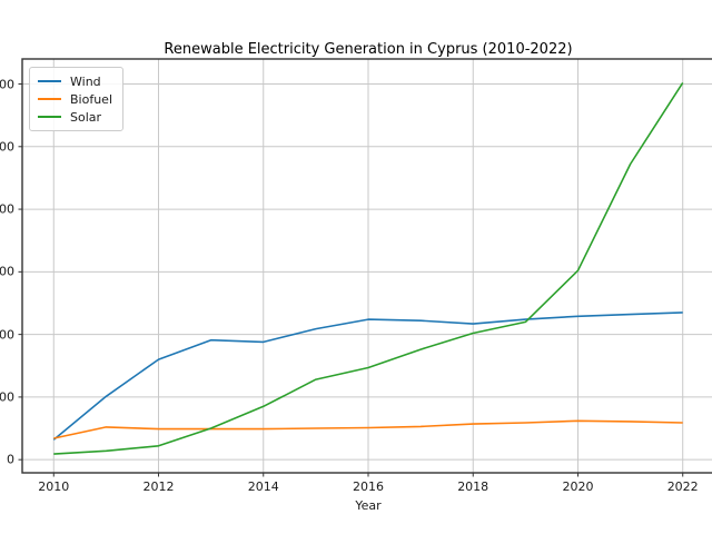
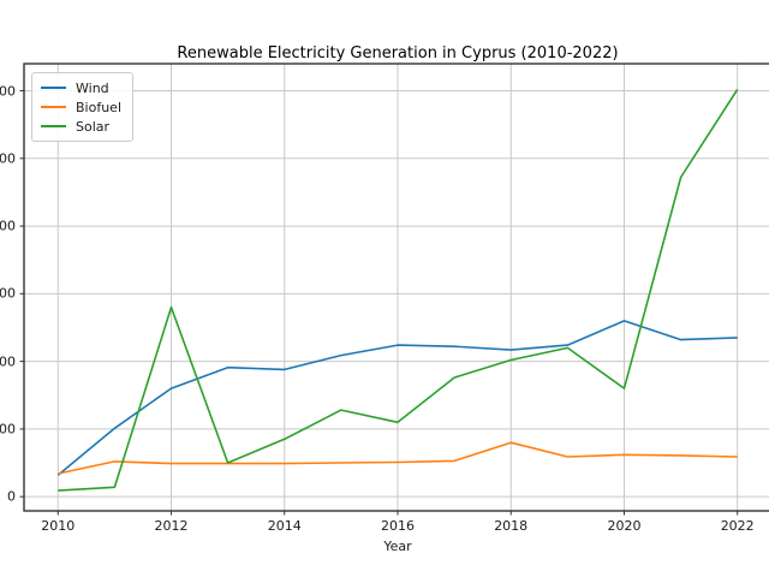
Solar/2012: 20 -> 280
Solar/2016: 150 -> 110
Biofuel/2018: 60 -> 80
Wind/2020: 230 -> 260
Solar/2020: 300 -> 160
